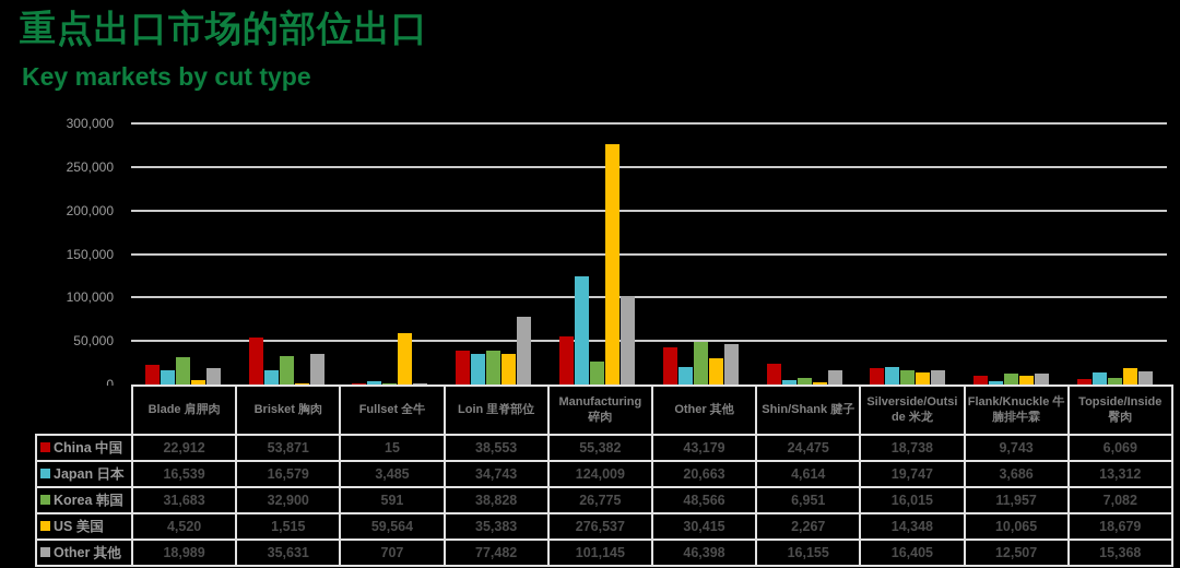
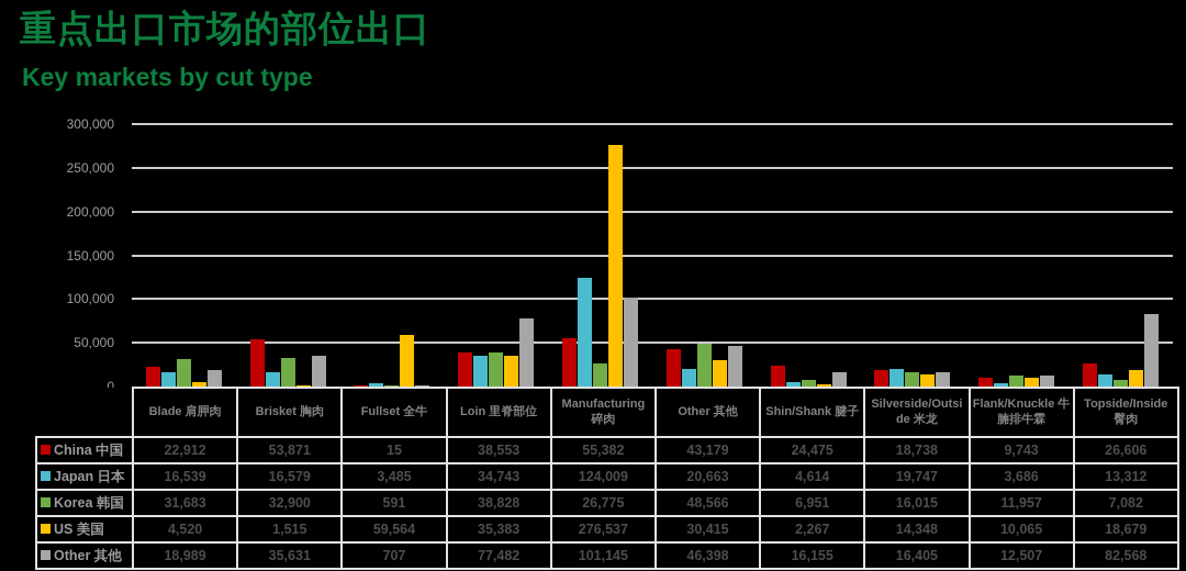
China 中国/Topside/Inside 臀肉: 6,069 -> 26,606
Other 其他/Topside/Inside 臀肉: 15,368 -> 82,568
